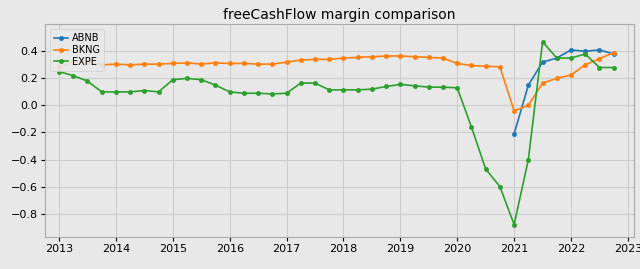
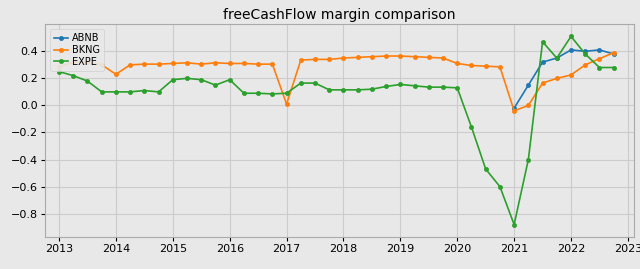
BKNG/2014: 0.30 -> 0.23
EXPE/2016: 0.10 -> 0.19
BKNG/2017: 0.32 -> 0.01
ABNB/2021: -0.21 -> -0.02
EXPE/2022: 0.35 -> 0.51
